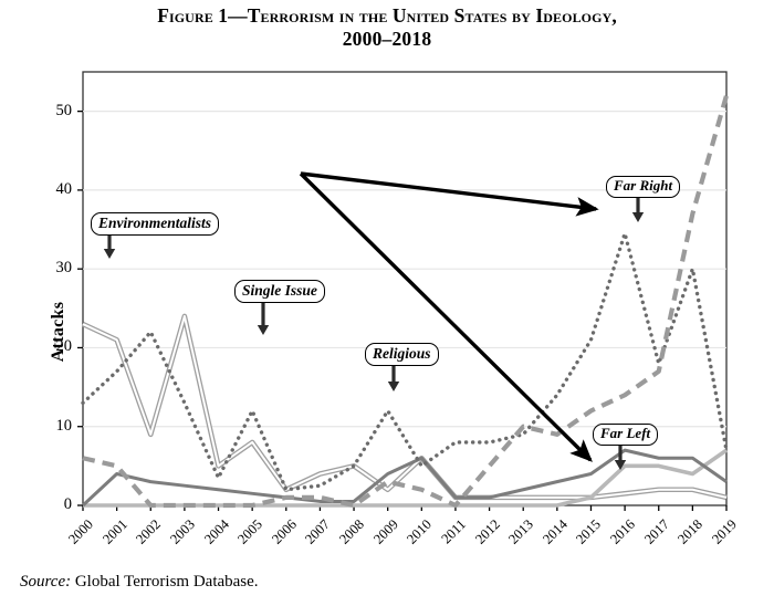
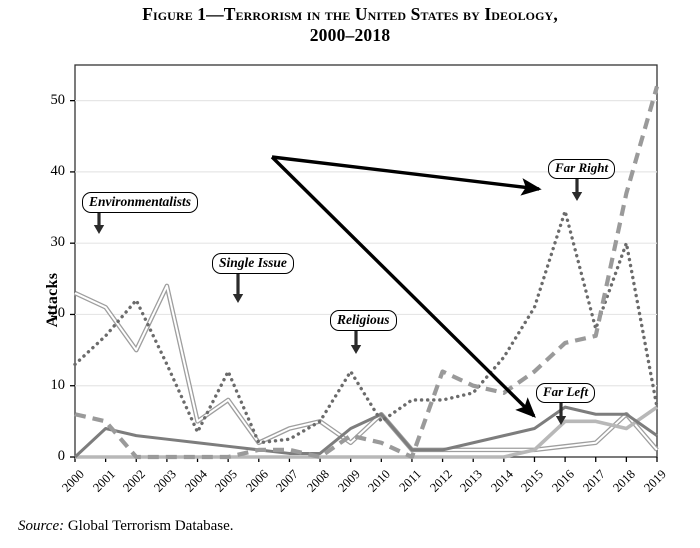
Environmentalists/2002: 9 -> 15
Far Right/2012: 5 -> 12
Far Right/2016: 14 -> 16
Environmentalists/2018: 2 -> 6
